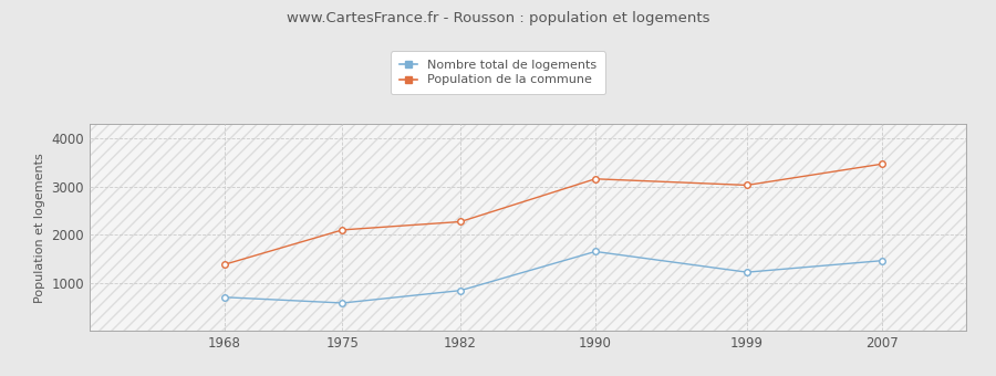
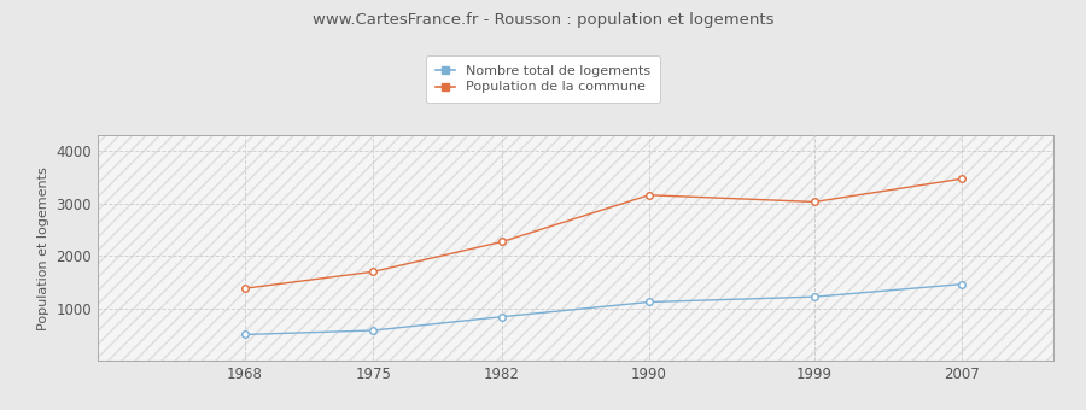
Nombre total de logements/1968: 700 -> 500
Population de la commune/1975: 2100 -> 1700
Nombre total de logements/1990: 1650 -> 1120
